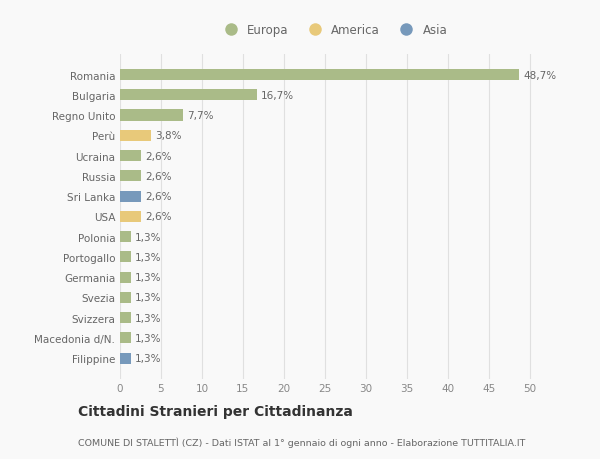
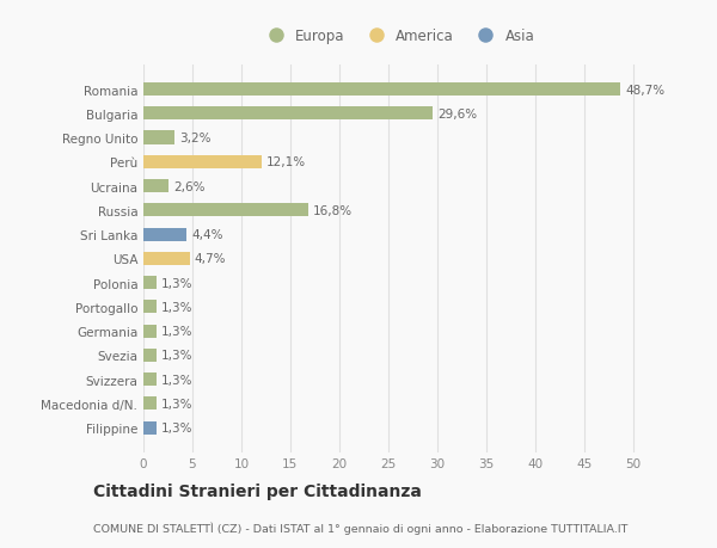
Bulgaria: 16,7% -> 29,6%
Regno Unito: 7,7% -> 3,2%
Perù: 3,8% -> 12,1%
Russia: 2,6% -> 16,8%
Sri Lanka: 2,6% -> 4,4%
USA: 2,6% -> 4,7%
